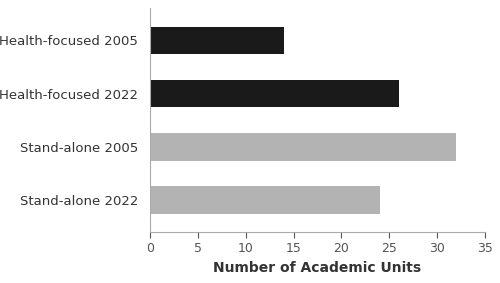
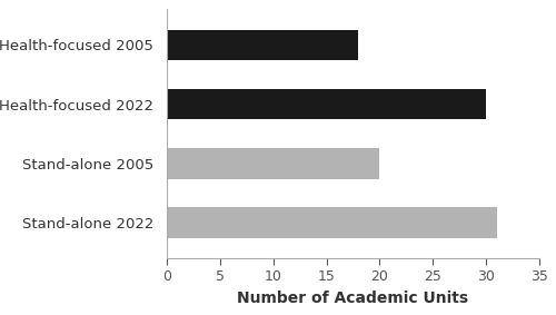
Health-focused 2005: 14 -> 18
Health-focused 2022: 26 -> 30
Stand-alone 2005: 32 -> 20
Stand-alone 2022: 24 -> 31
